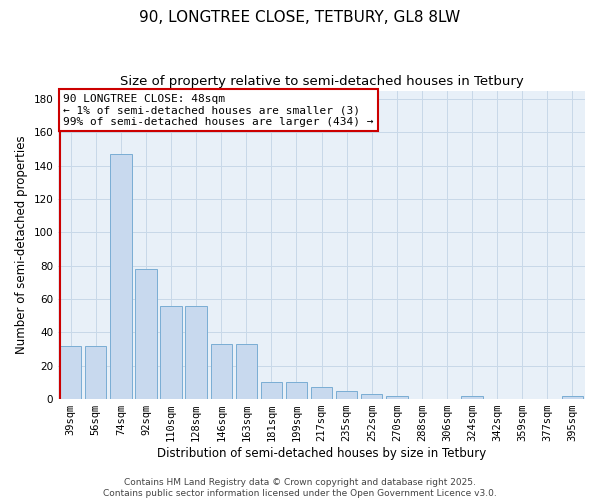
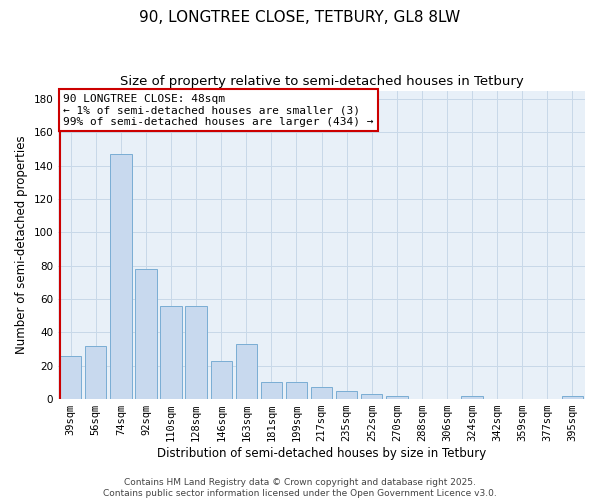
39sqm: 32 -> 26
146sqm: 33 -> 23
